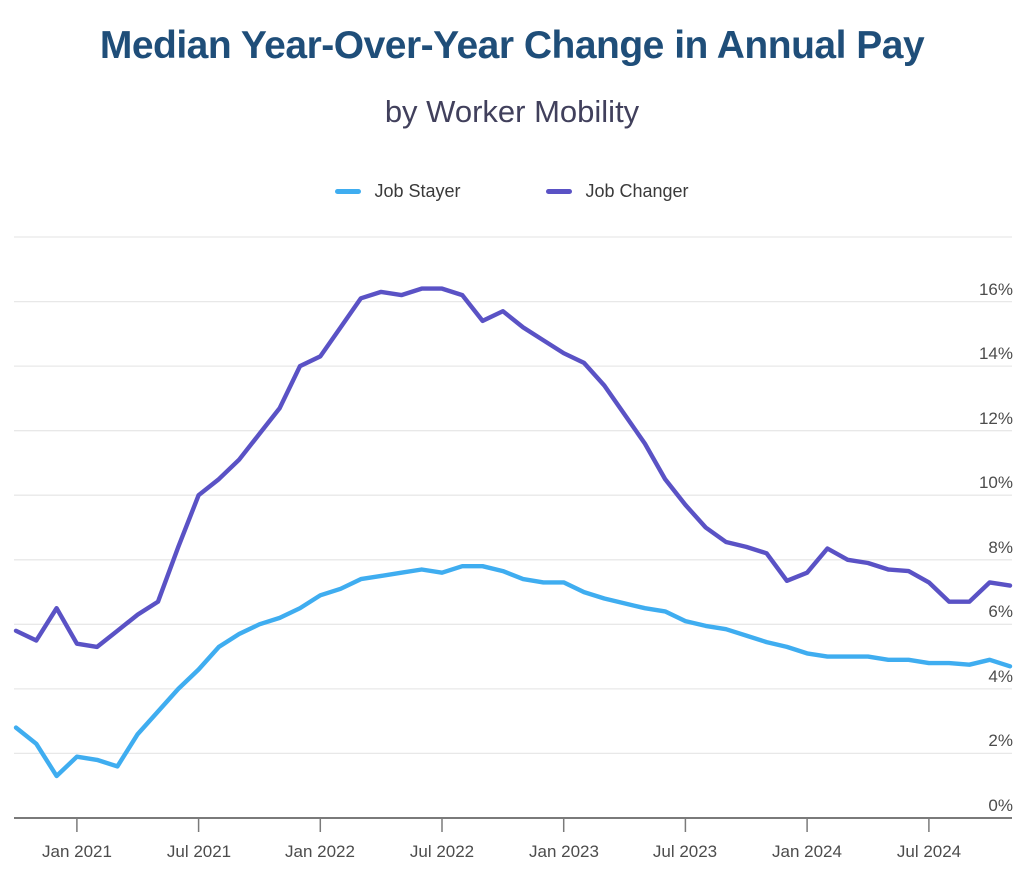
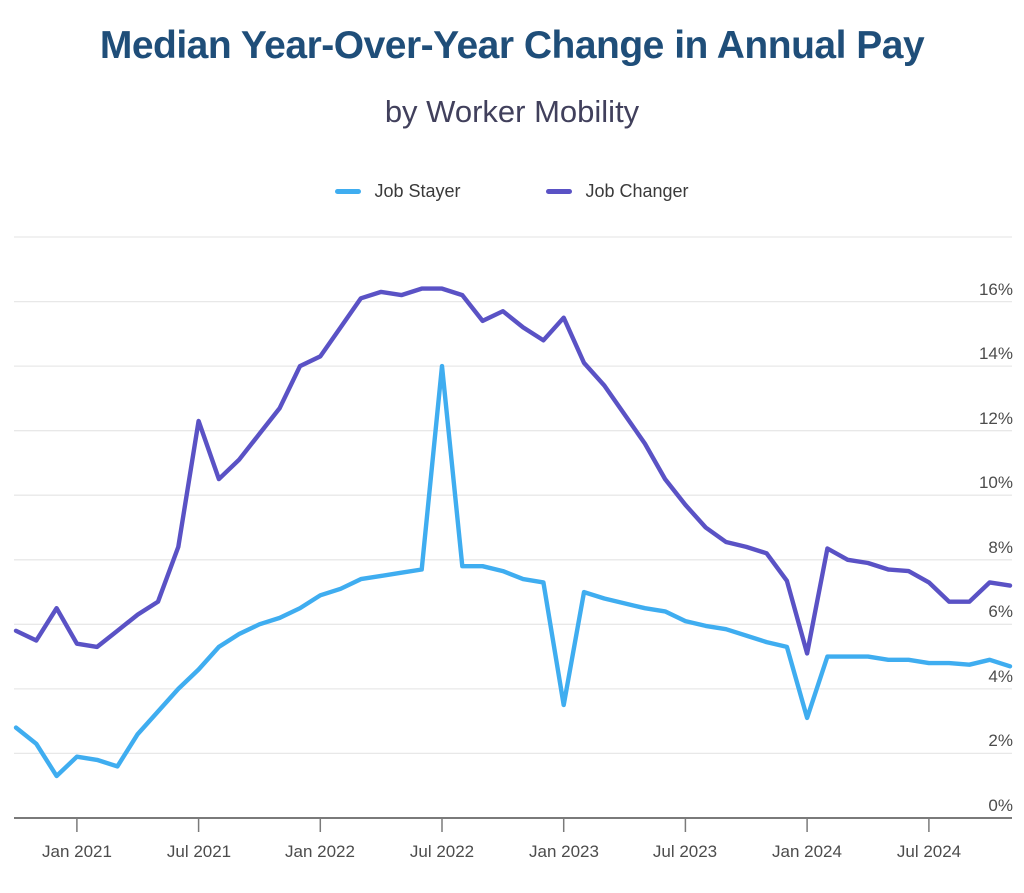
Job Changer/Jul 2021: 10.0% -> 12.3%
Job Stayer/Jul 2022: 7.6% -> 14.0%
Job Stayer/Jan 2023: 7.3% -> 3.5%
Job Changer/Jan 2023: 14.4% -> 15.5%
Job Stayer/Jan 2024: 5.1% -> 3.1%
Job Changer/Jan 2024: 7.6% -> 5.1%
